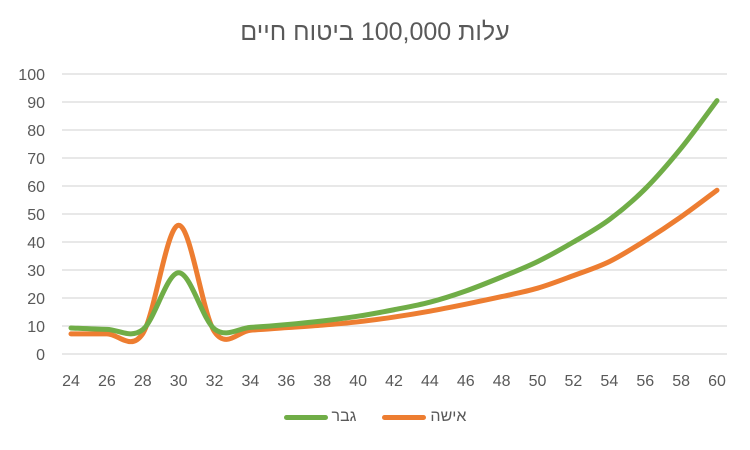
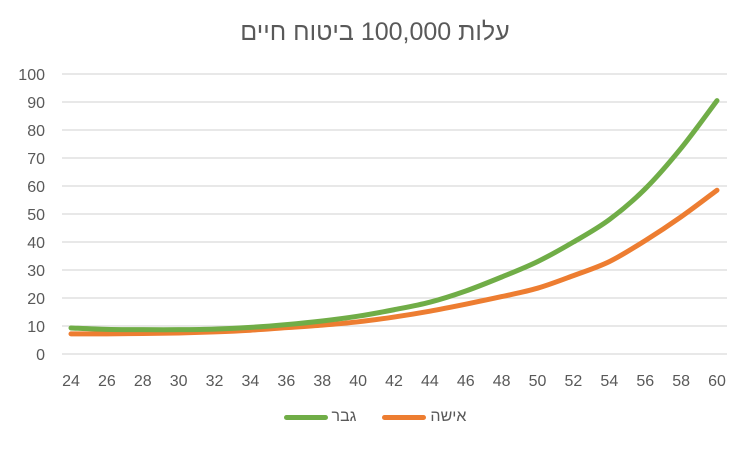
גבר/30: 29 -> 9
אישה/30: 46 -> 8
